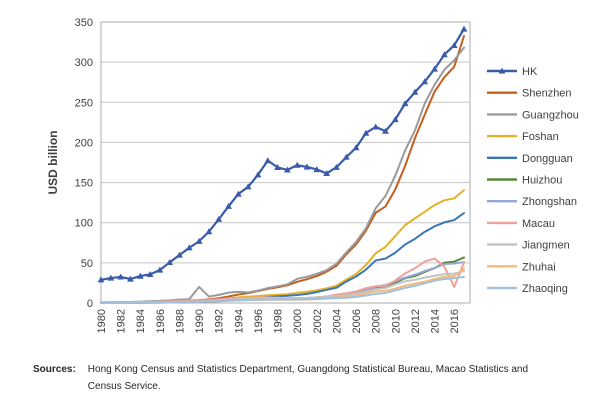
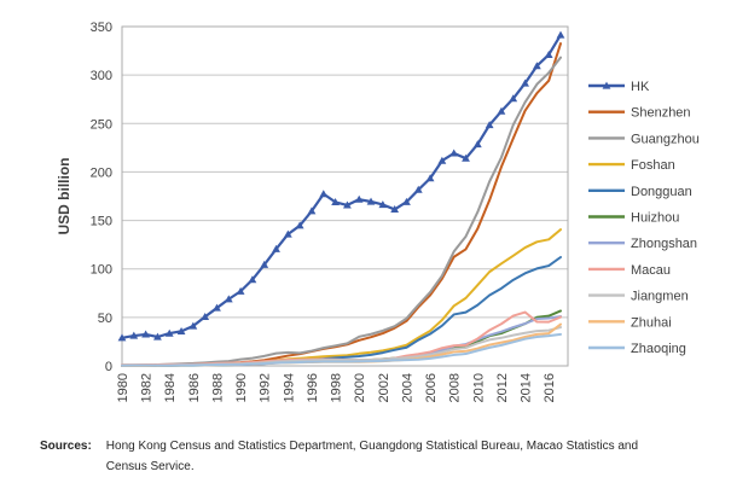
Guangzhou/1990: 20 -> 10
Macau/2016: 20 -> 50
